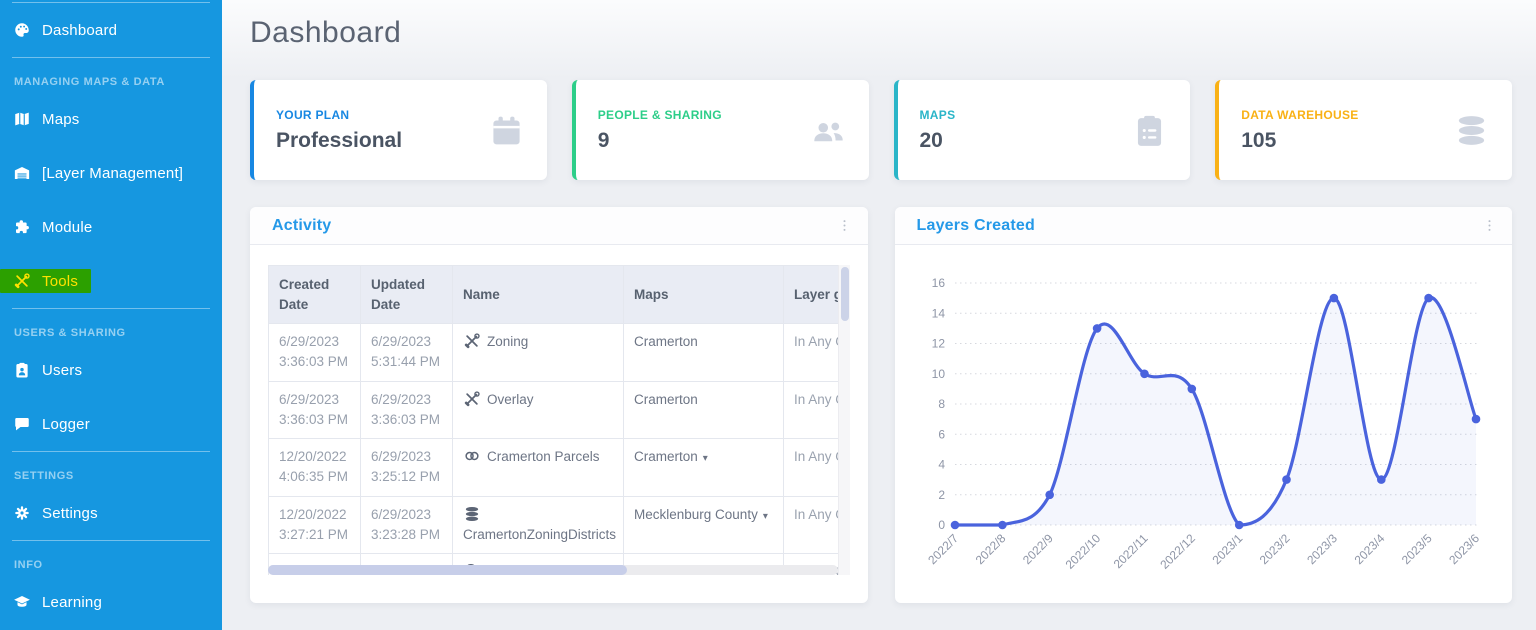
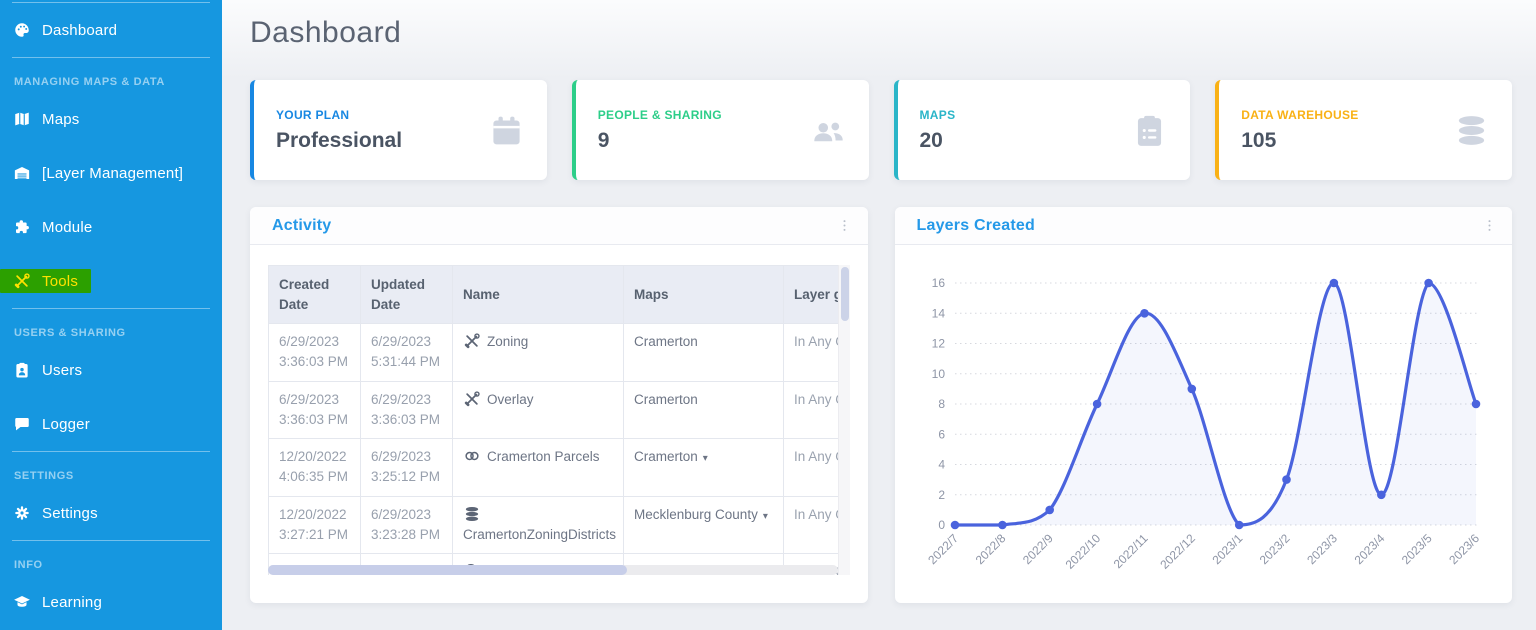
2022/9: 2 -> 1
2022/10: 13 -> 8
2022/11: 10 -> 14
2023/3: 15 -> 16
2023/4: 3 -> 2
2023/5: 15 -> 16
2023/6: 7 -> 8
